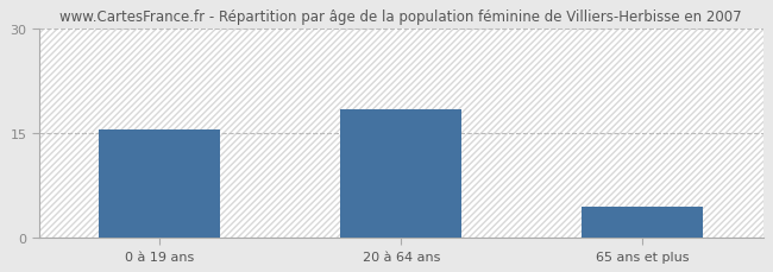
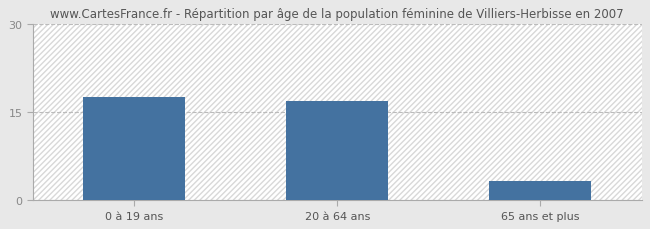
0 à 19 ans: 15.5 -> 17.6
20 à 64 ans: 18.5 -> 17.0
65 ans et plus: 4.5 -> 3.2
